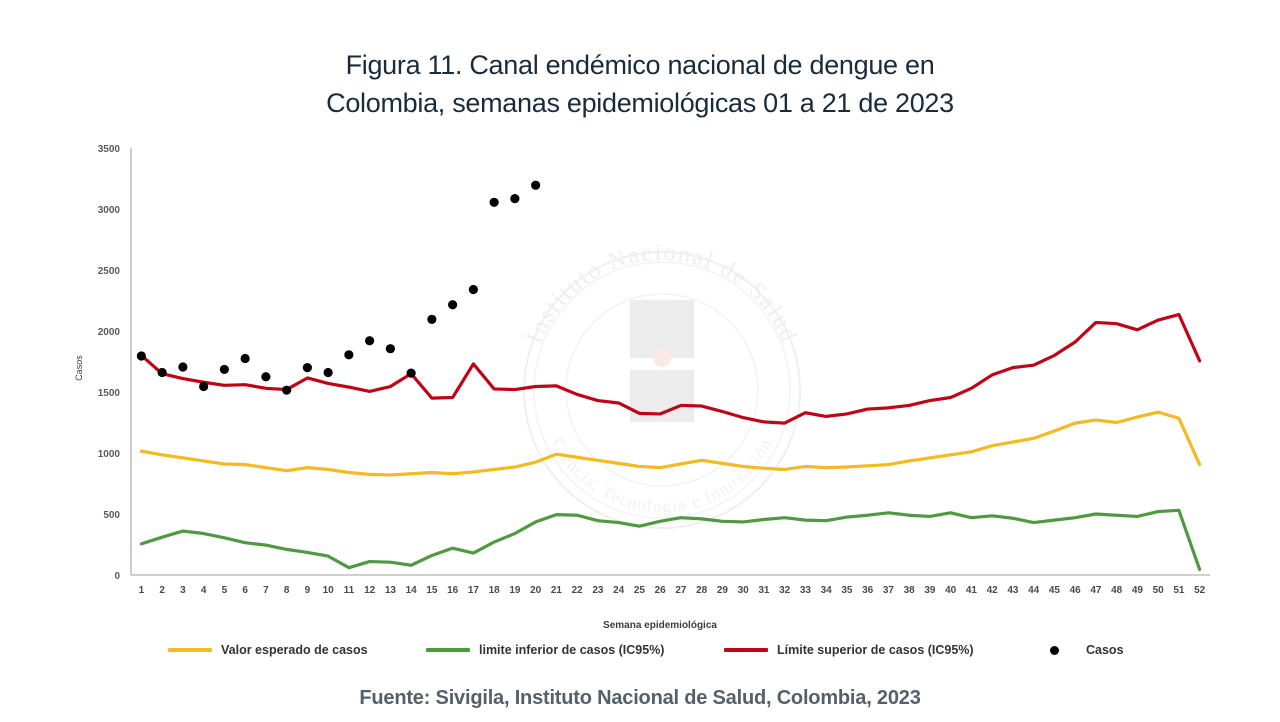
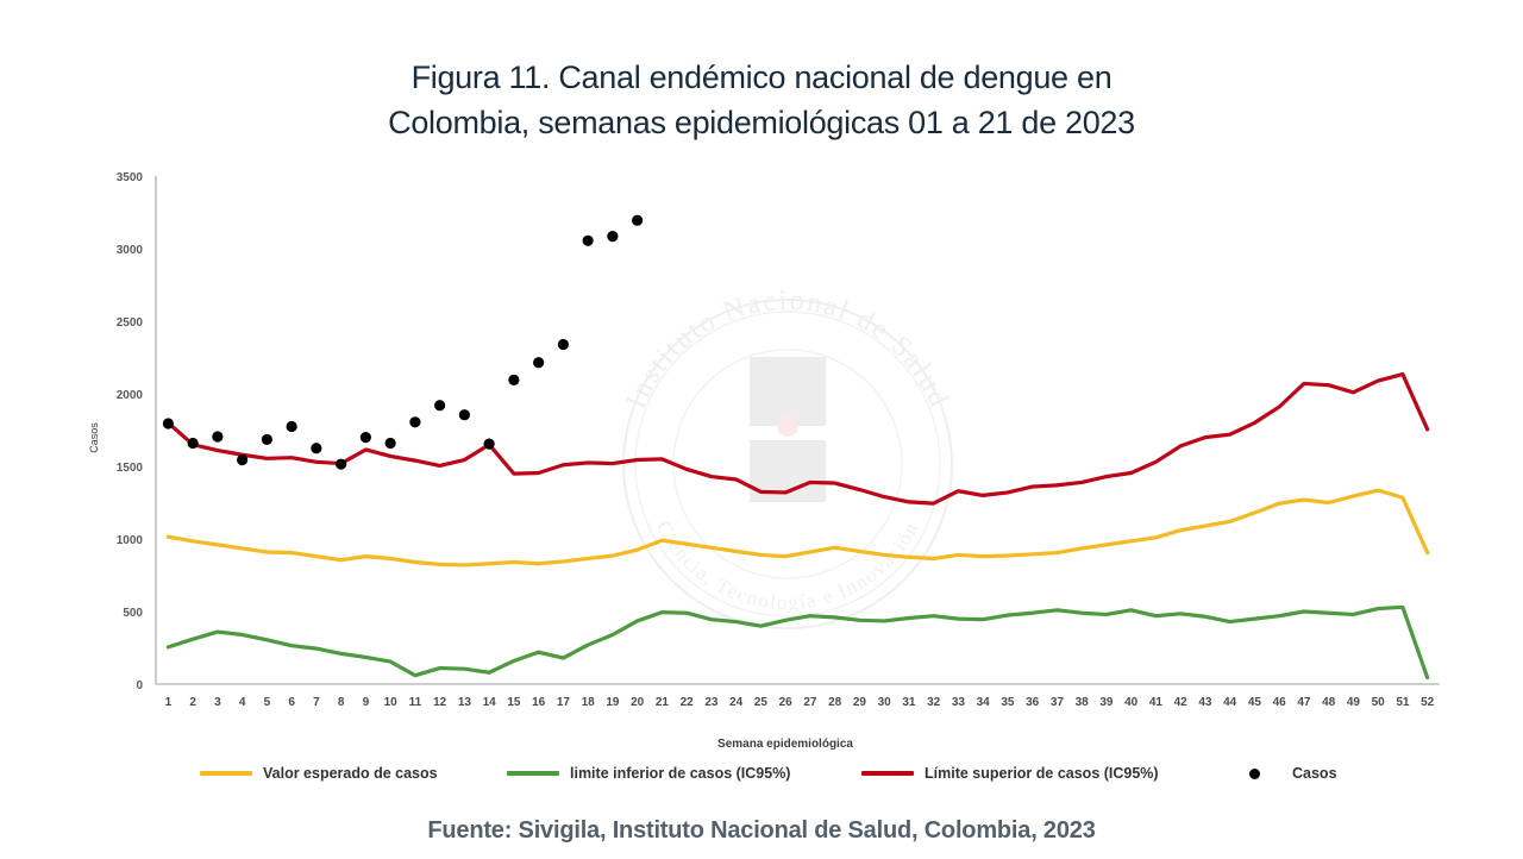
Límite superior de casos (IC95%)/17: 1730 -> 1510
